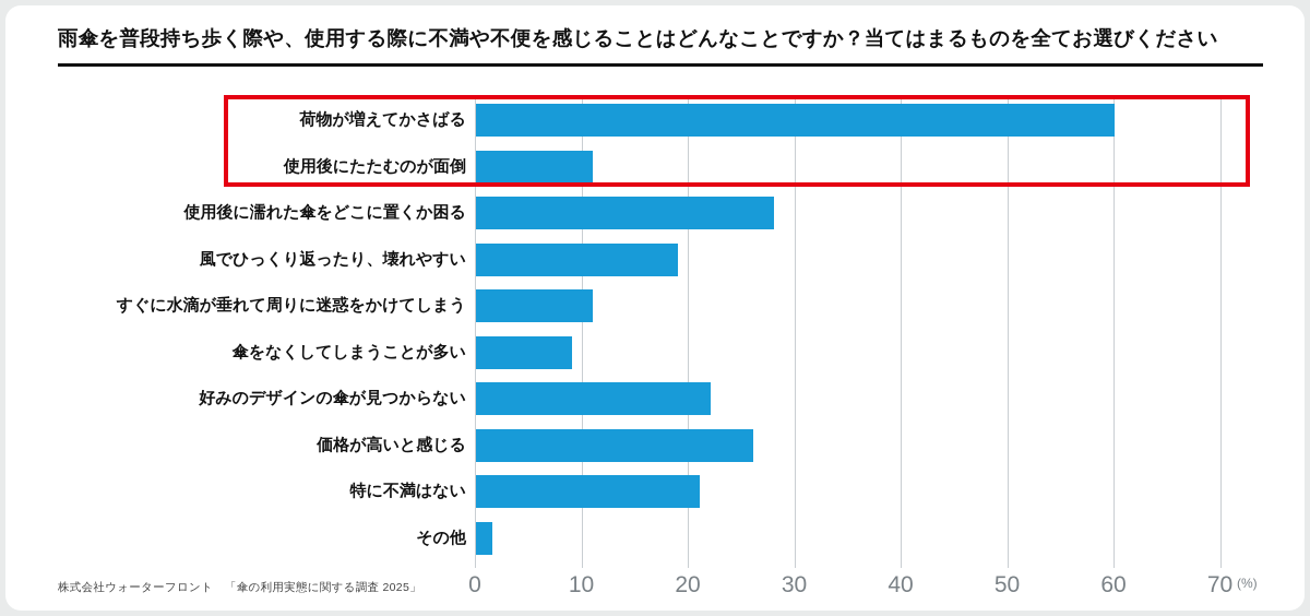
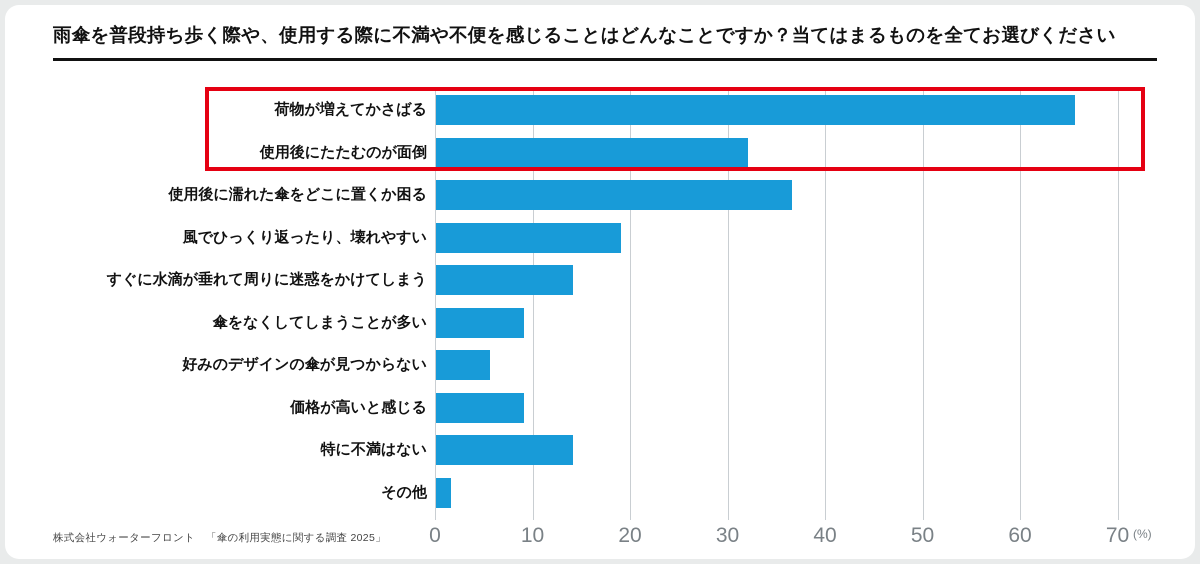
荷物が増えてかさばる: 60 -> 66
使用後にたたむのが面倒: 11 -> 32
使用後に濡れた傘をどこに置くか困る: 28 -> 36
すぐに水滴が垂れて周りに迷惑をかけてしまう: 11 -> 14
好みのデザインの傘が見つからない: 22 -> 6
価格が高いと感じる: 26 -> 9
特に不満はない: 21 -> 14
